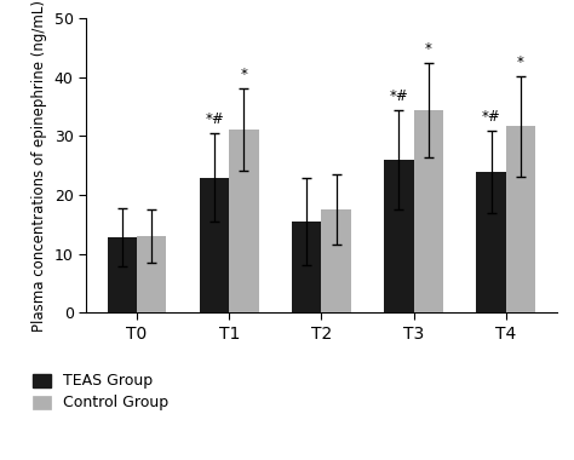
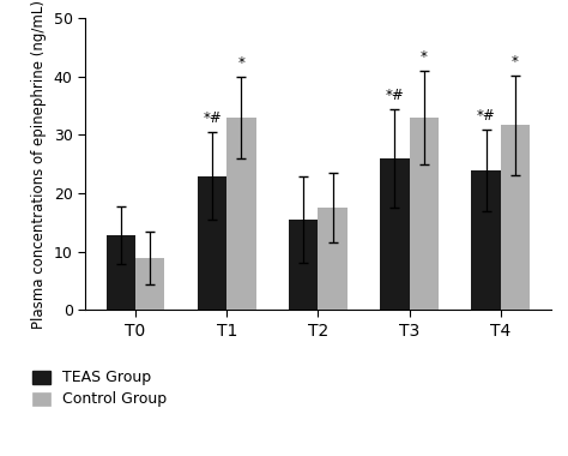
Control Group/T0: 13.1 -> 9.0
Control Group/T1: 31.2 -> 33.0
Control Group/T3: 34.5 -> 33.0
